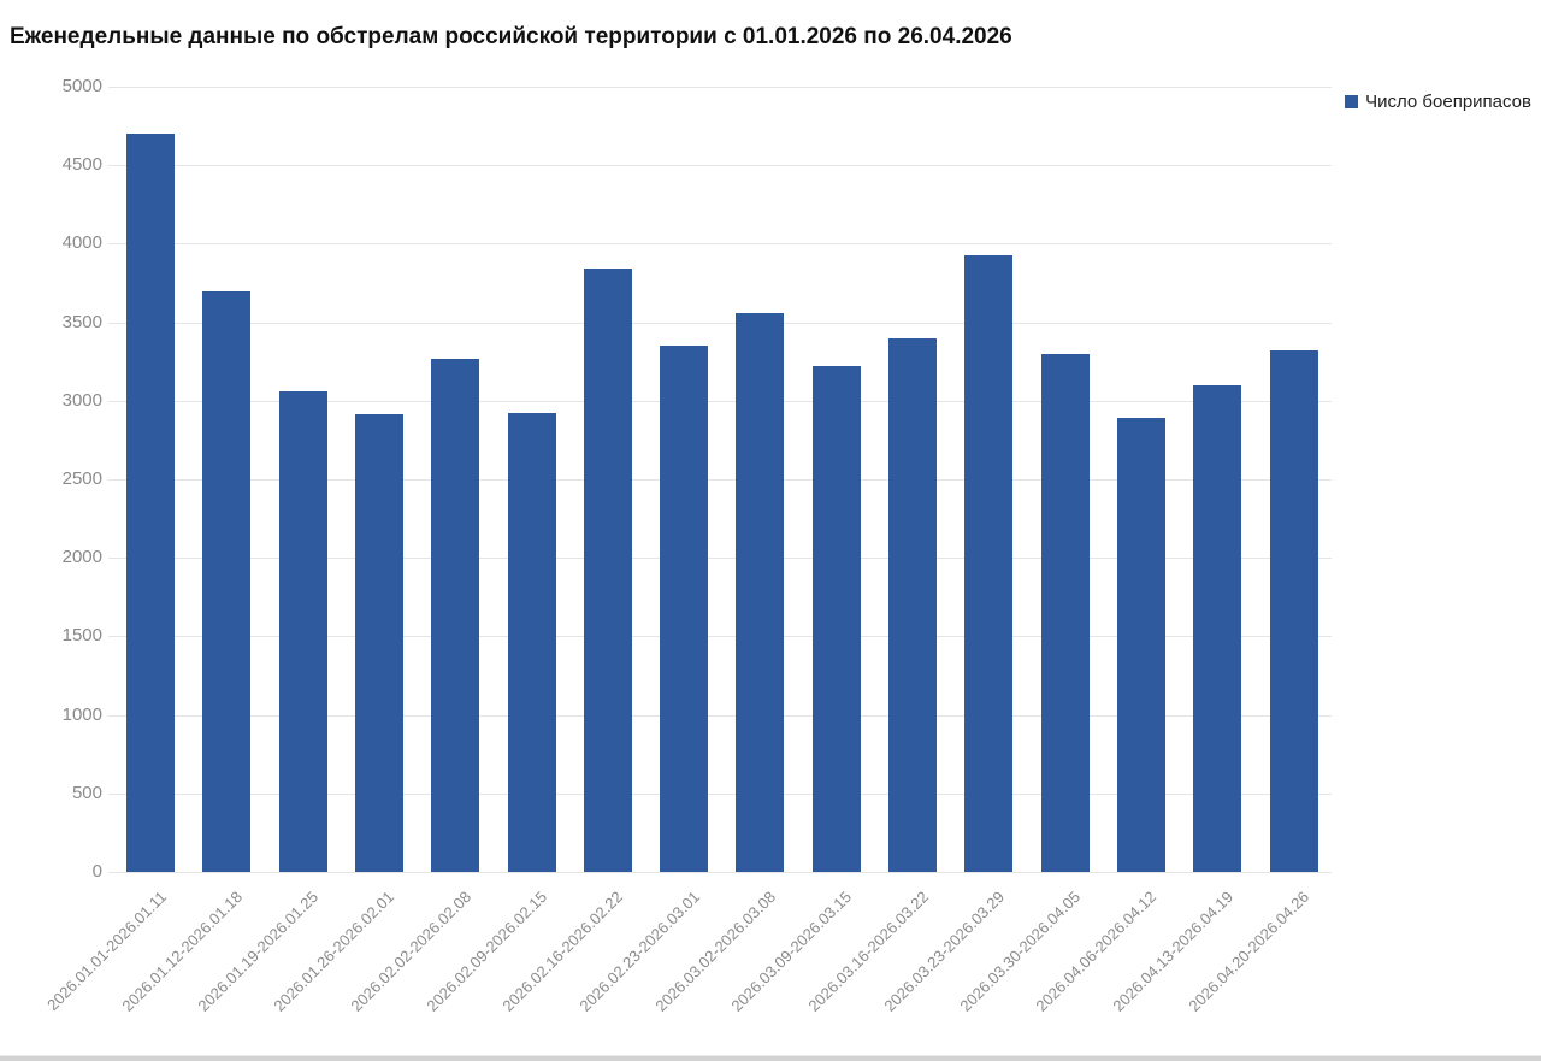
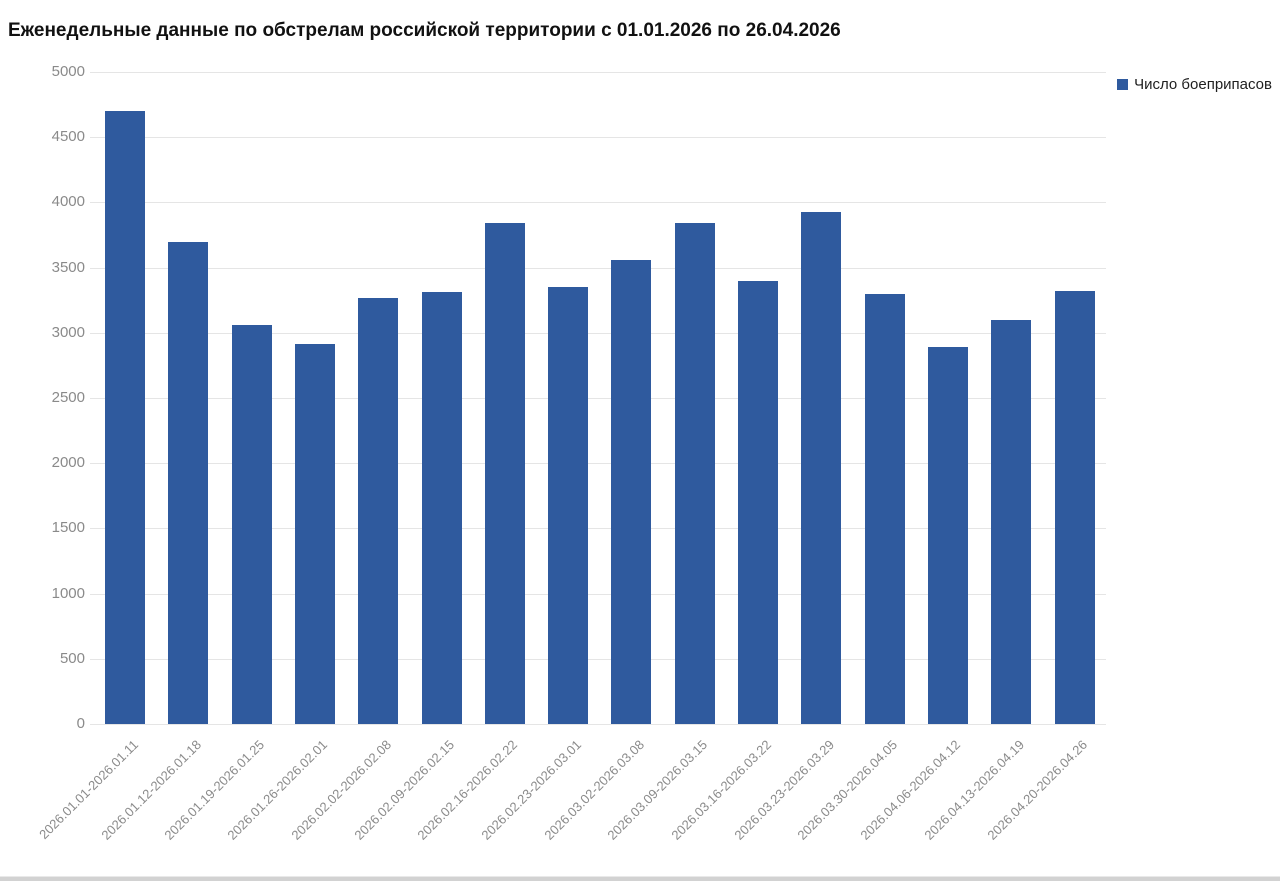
2026.02.09-2026.02.15: 2920 -> 3320
2026.03.09-2026.03.15: 3220 -> 3840
